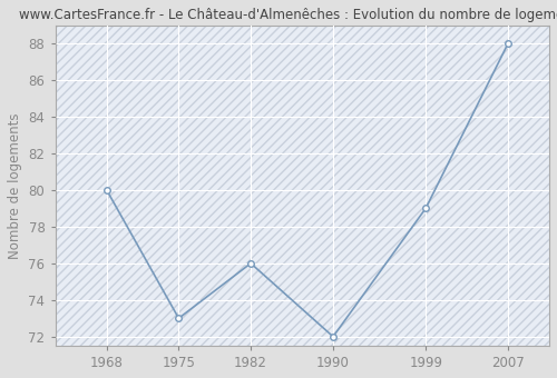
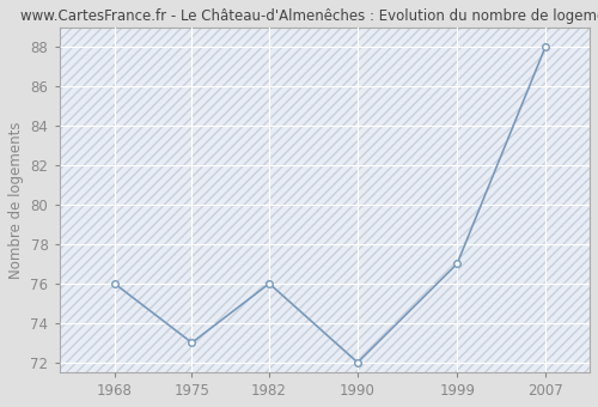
1968: 80 -> 76
1999: 79 -> 77
